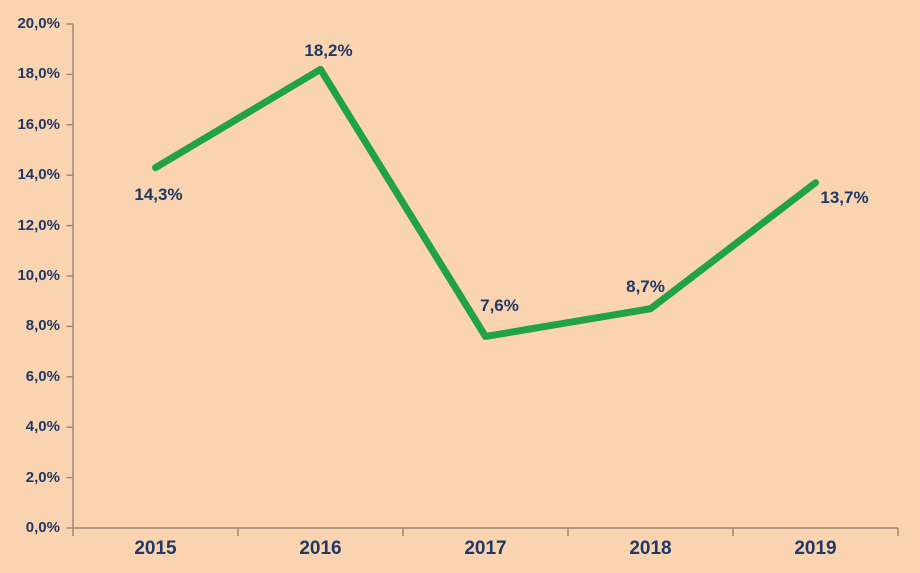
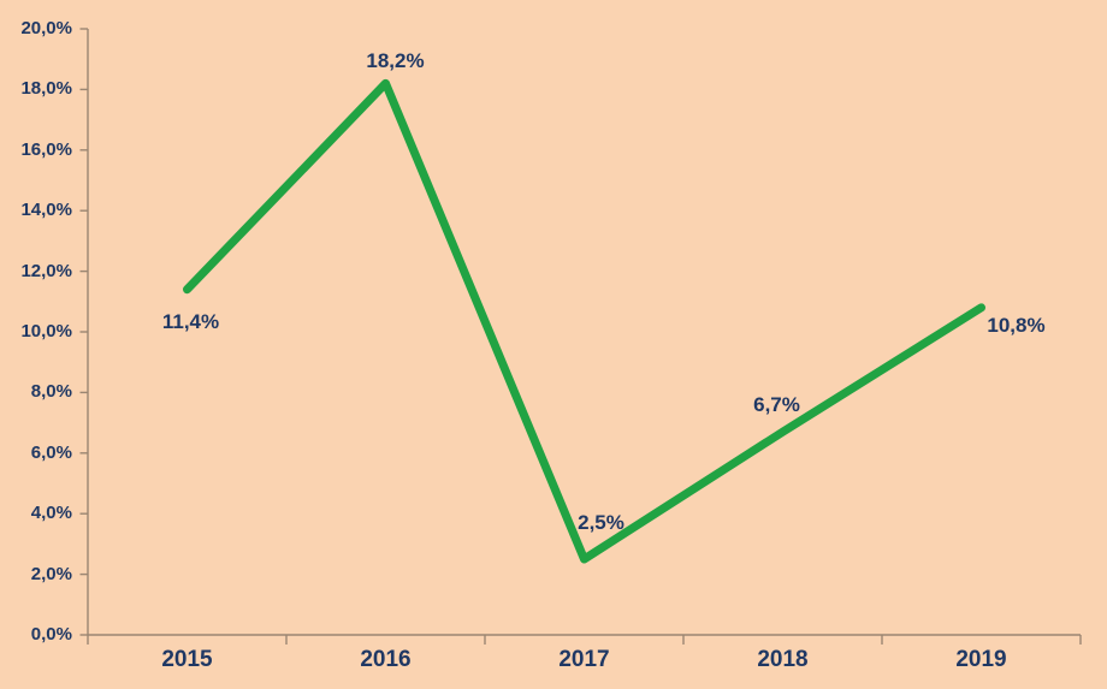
2015: 14,3% -> 11,4%
2017: 7,6% -> 2,5%
2018: 8,7% -> 6,7%
2019: 13,7% -> 10,8%
